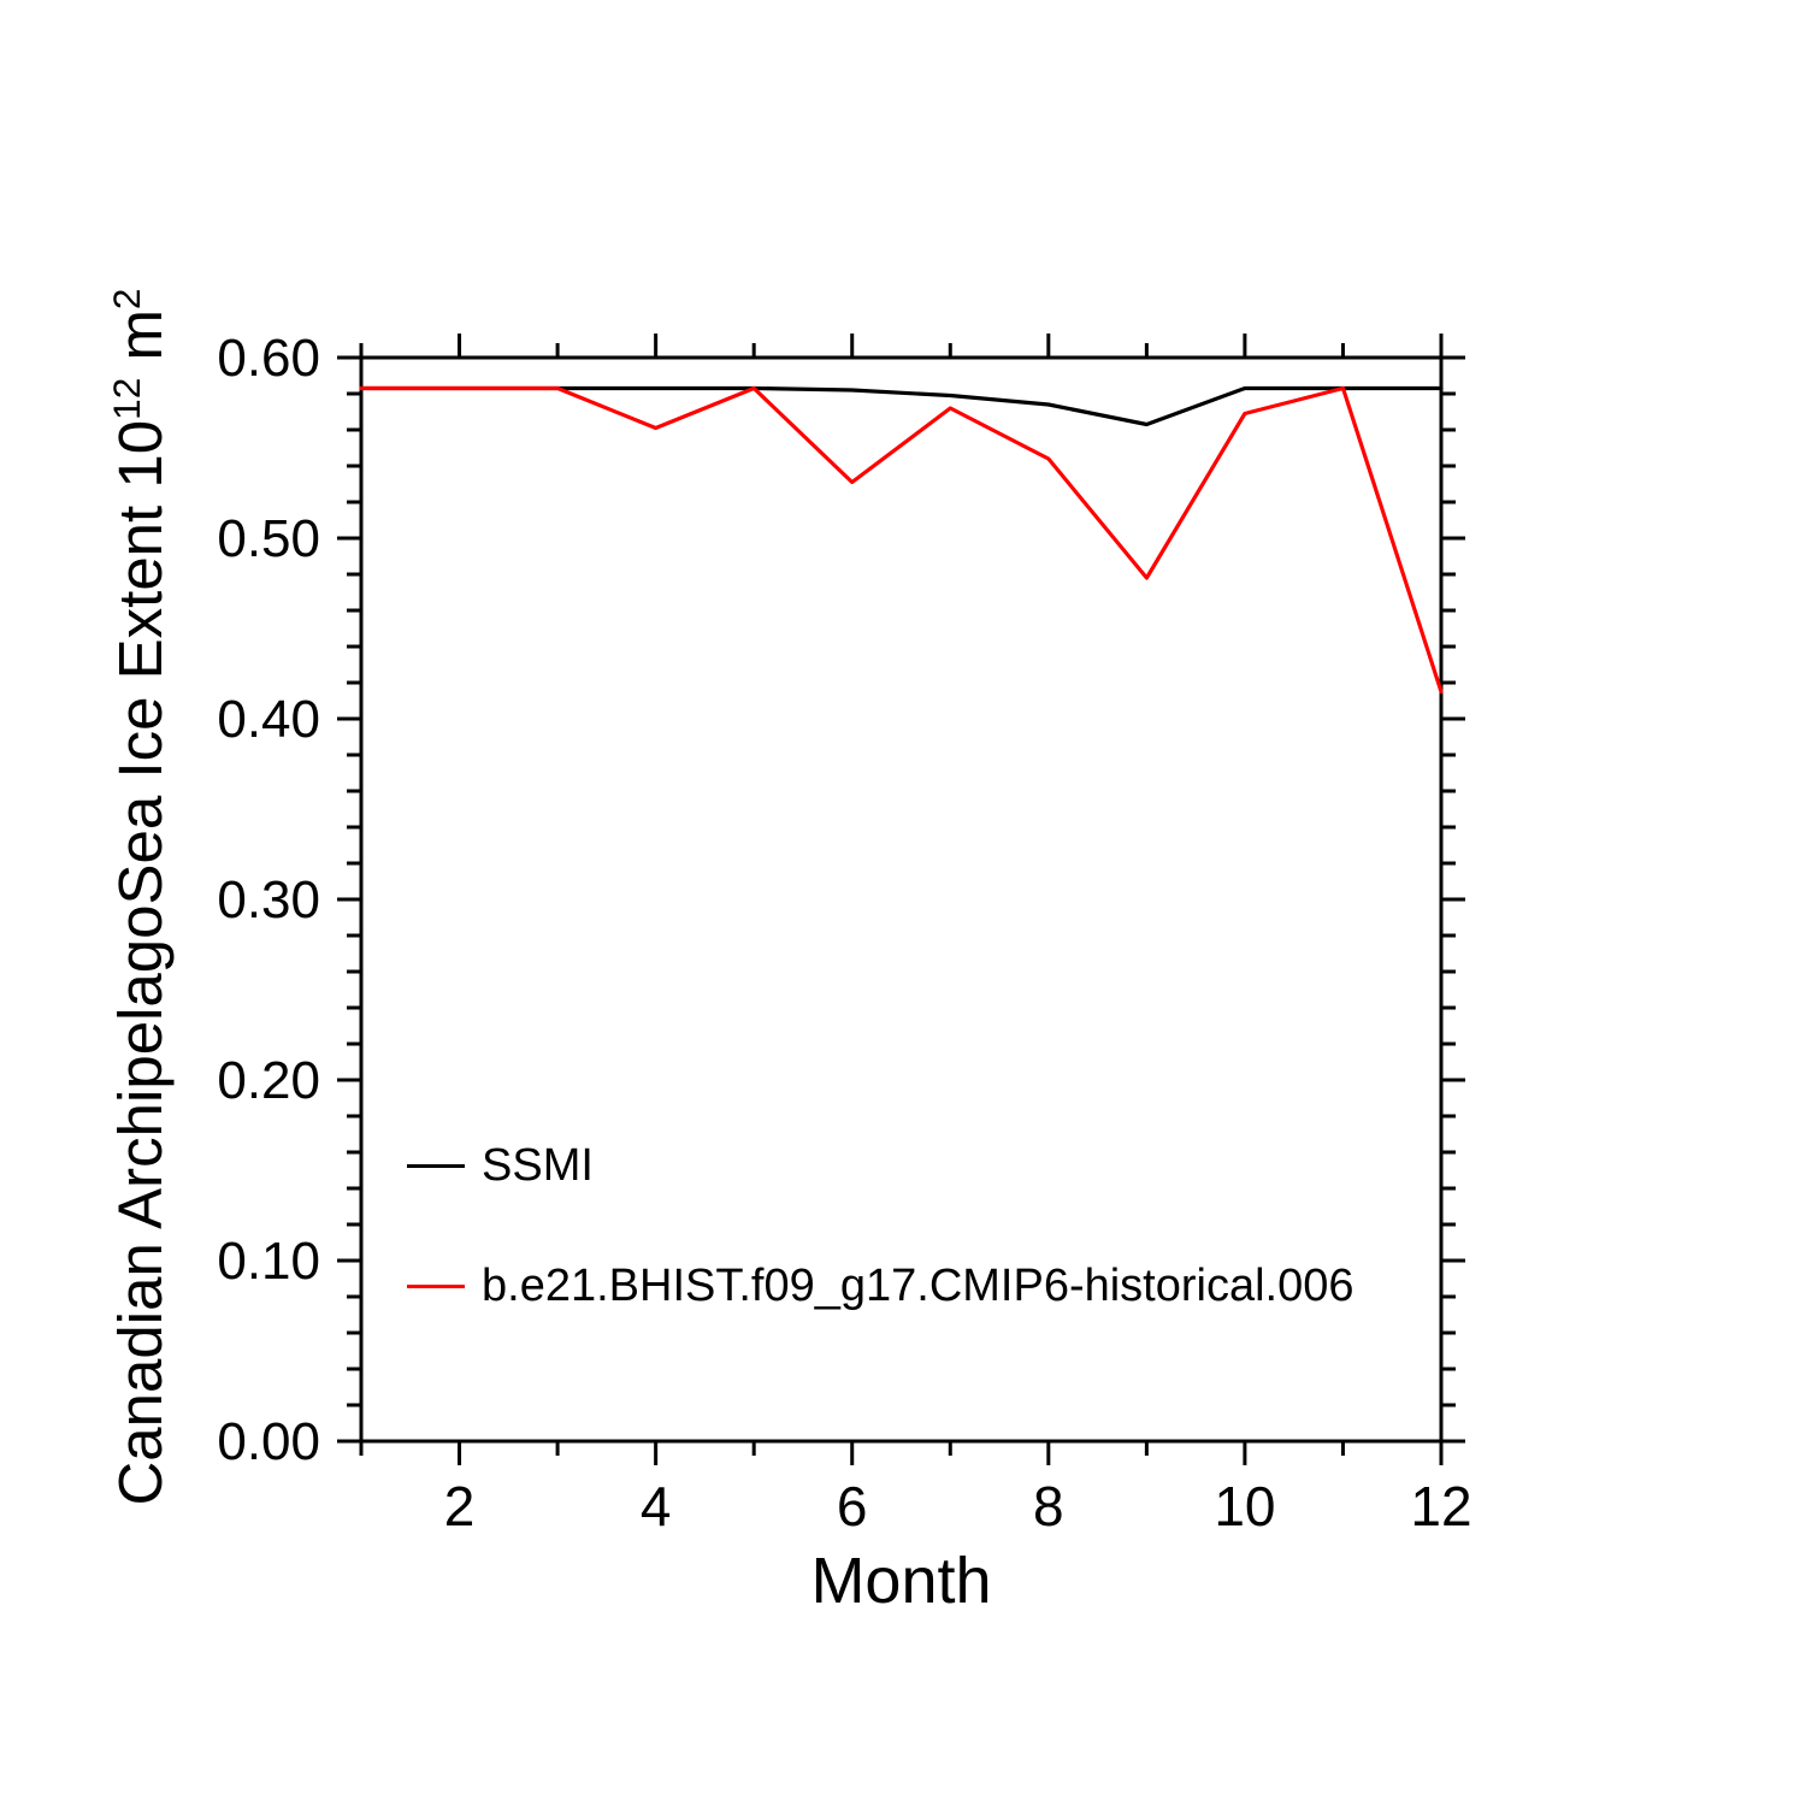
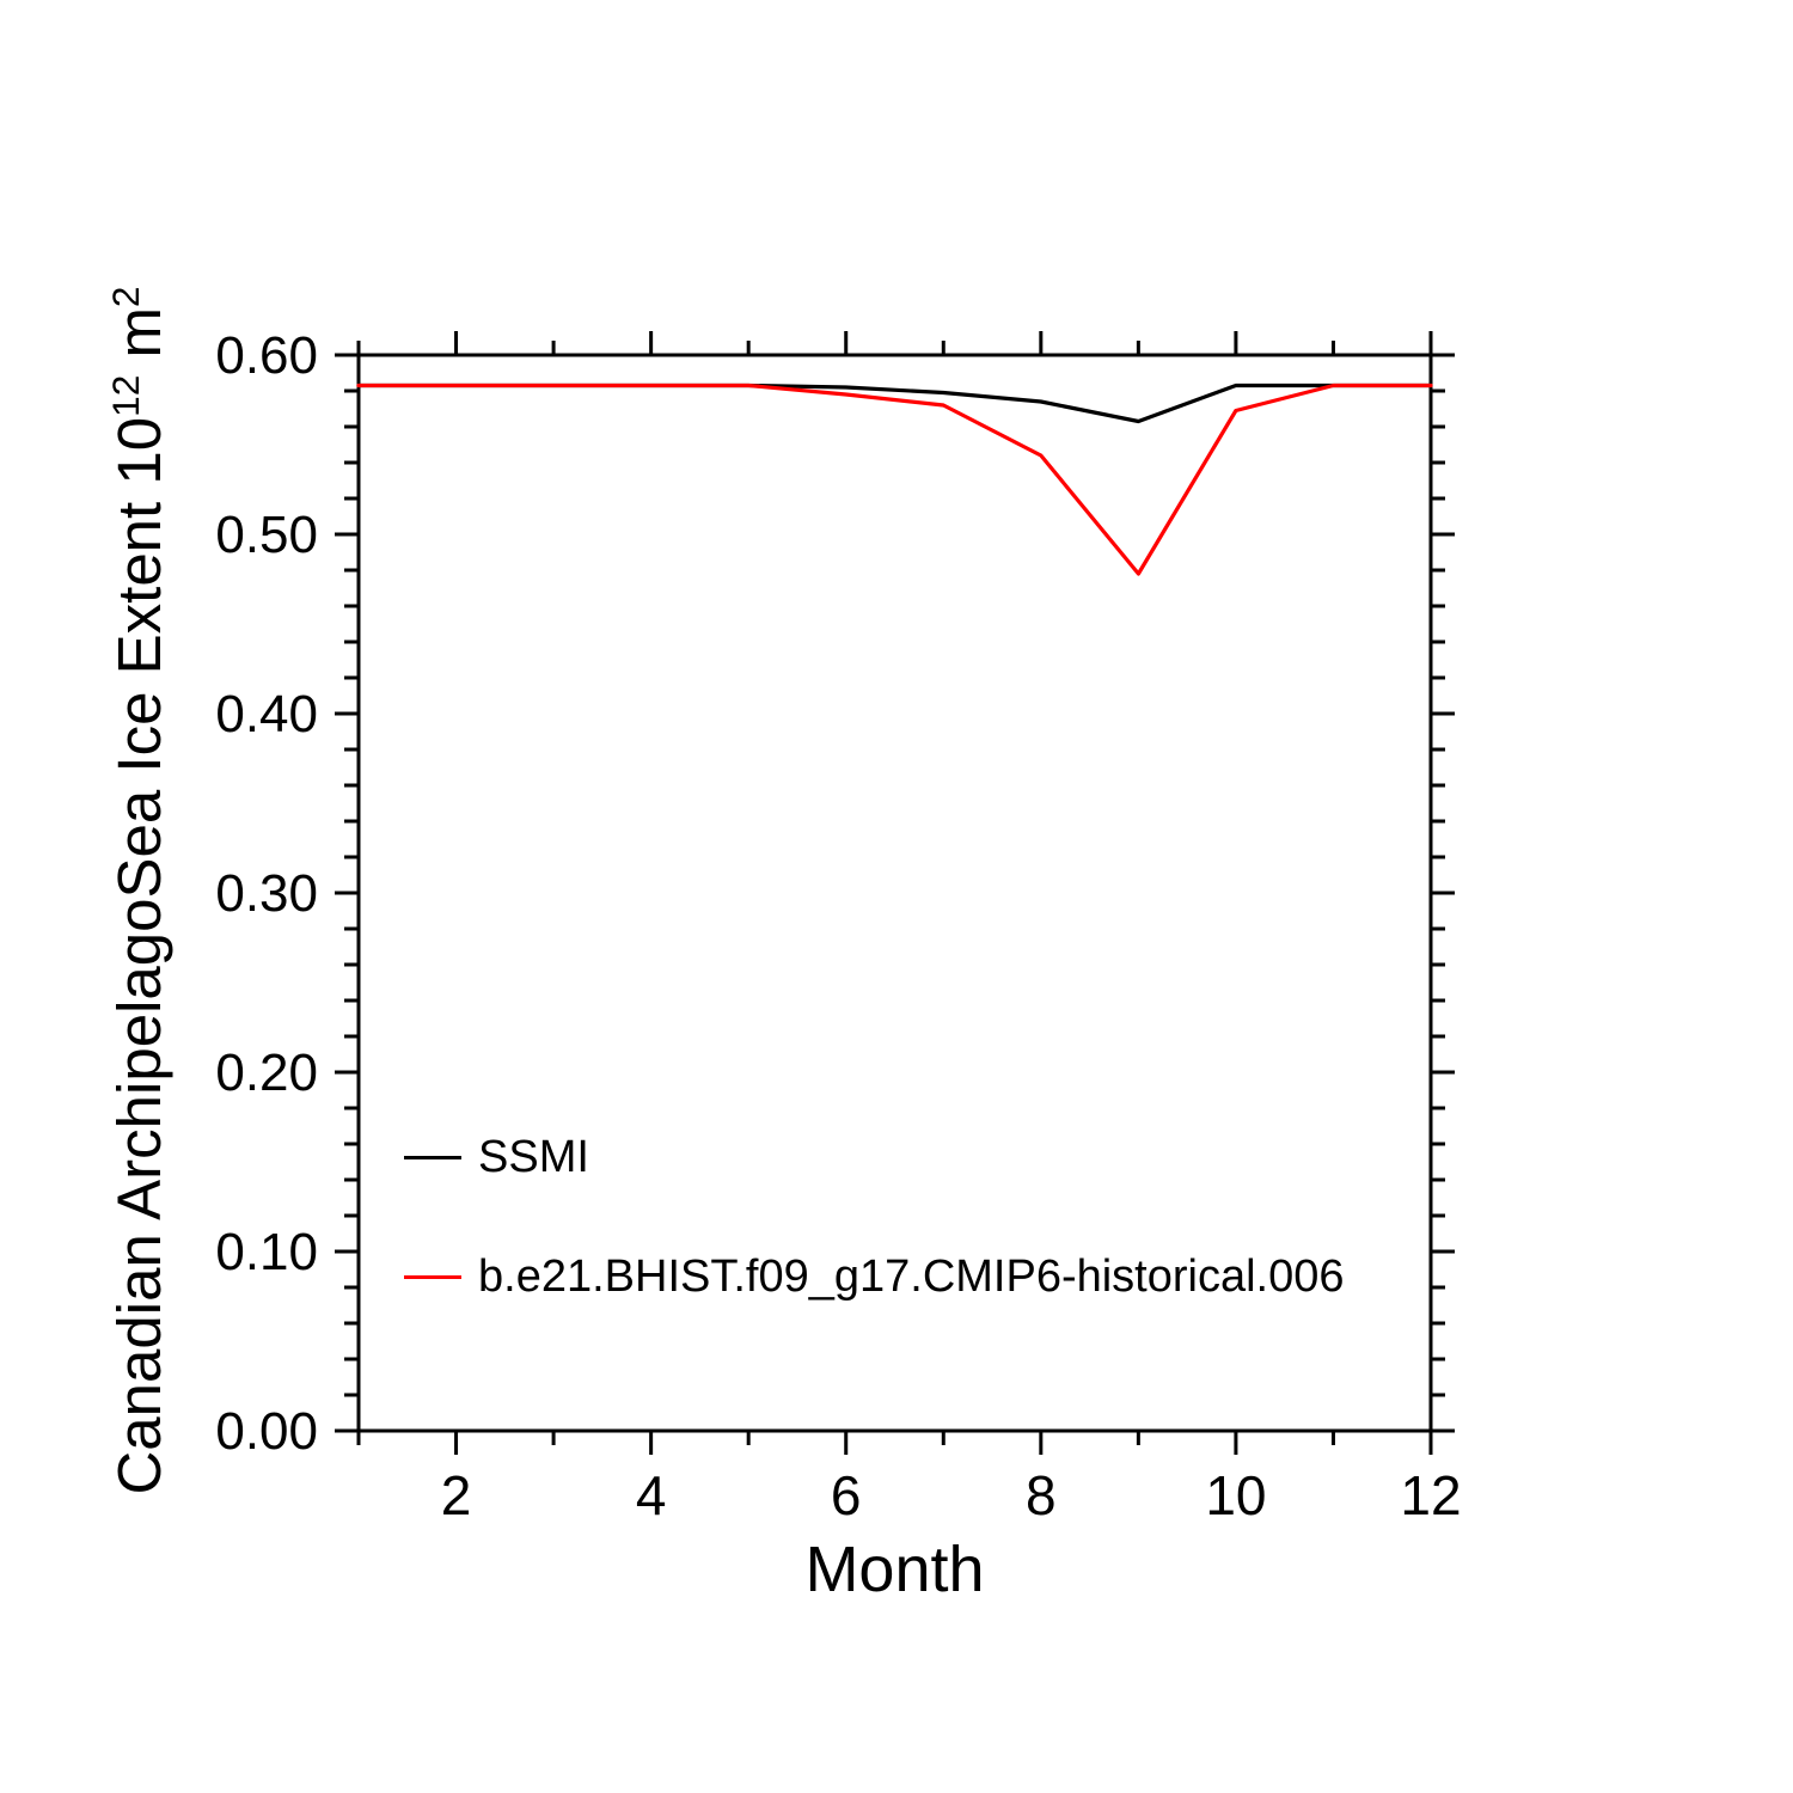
b.e21.BHIST.f09_g17.CMIP6-historical.006/4: 0.561 -> 0.583
b.e21.BHIST.f09_g17.CMIP6-historical.006/6: 0.531 -> 0.578
b.e21.BHIST.f09_g17.CMIP6-historical.006/12: 0.415 -> 0.583
